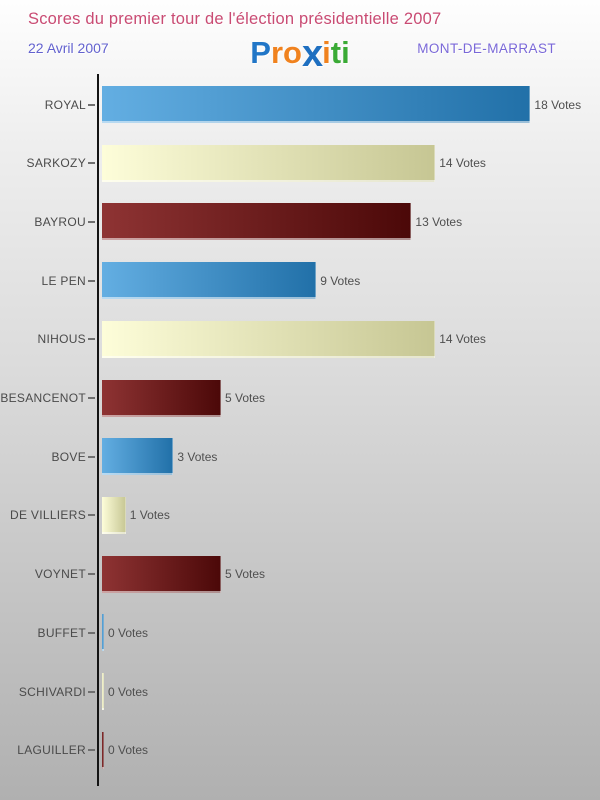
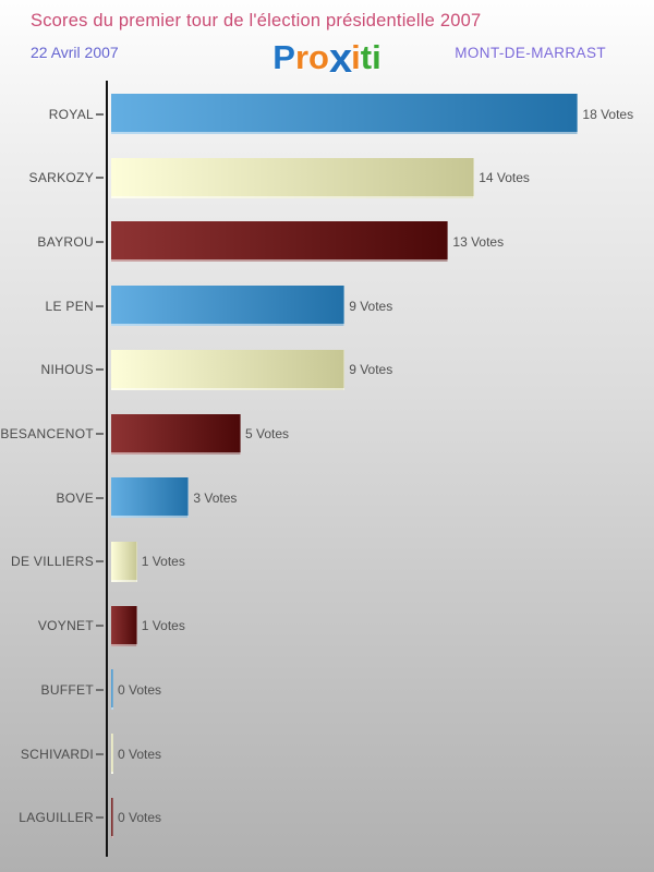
NIHOUS: 14 -> 9
VOYNET: 5 -> 1
